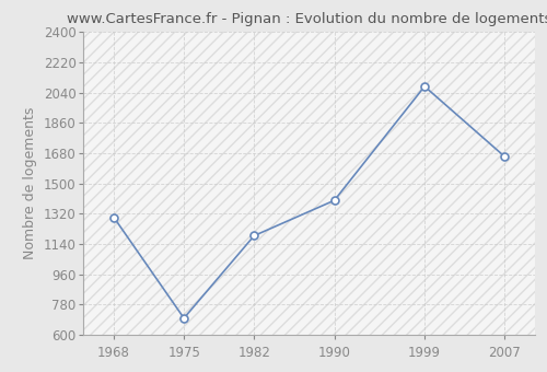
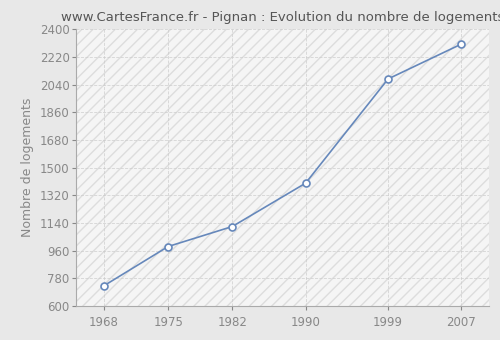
1968: 1300 -> 730
1975: 700 -> 990
1982: 1190 -> 1120
2007: 1660 -> 2300
